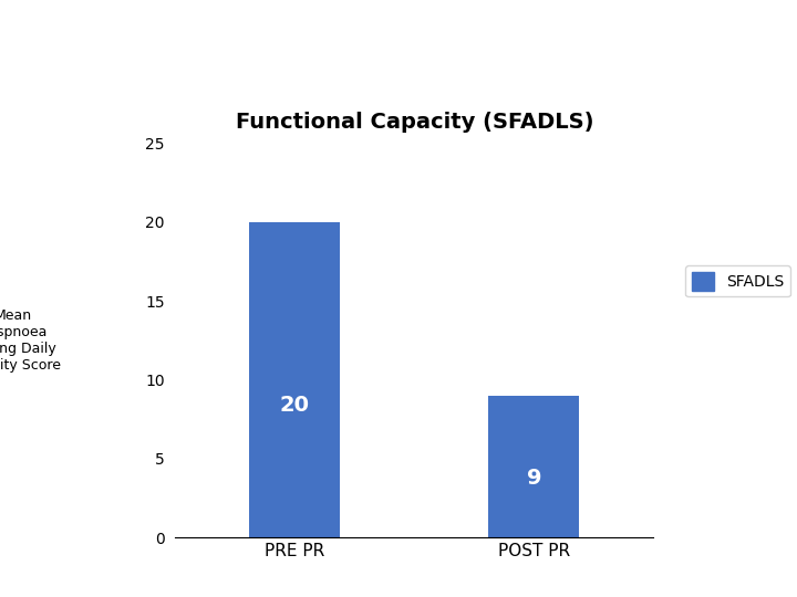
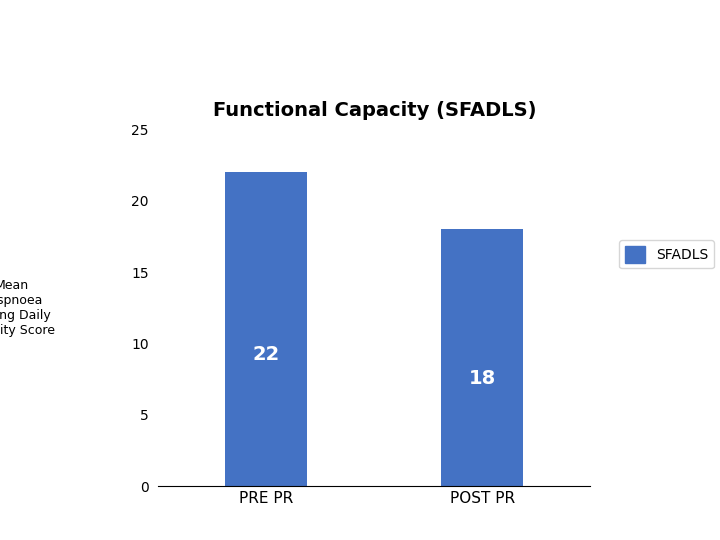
PRE PR: 20 -> 22
POST PR: 9 -> 18
